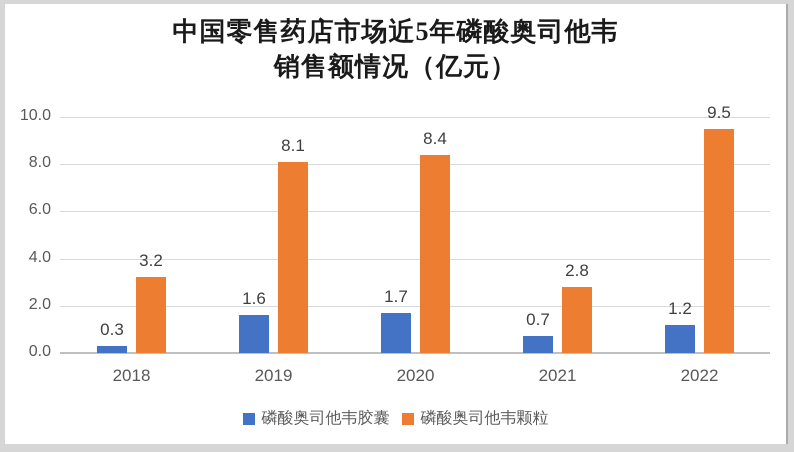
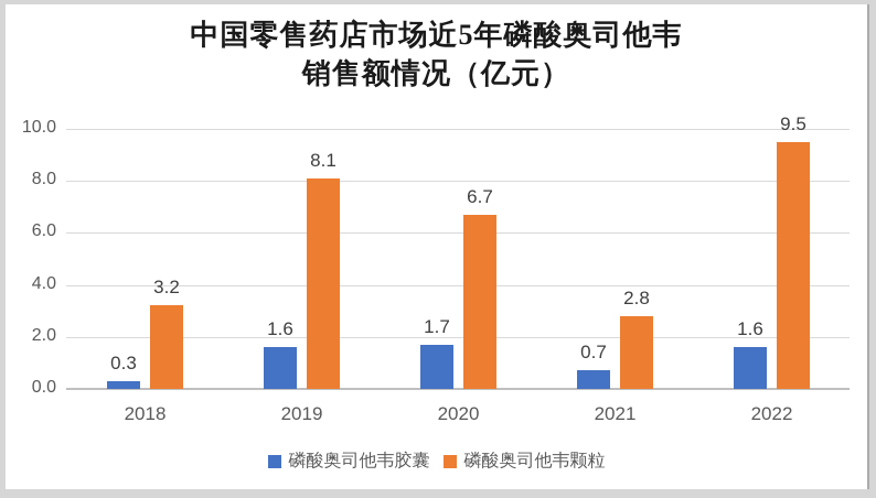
磷酸奥司他韦颗粒/2020: 8.4 -> 6.7
磷酸奥司他韦胶囊/2022: 1.2 -> 1.6
